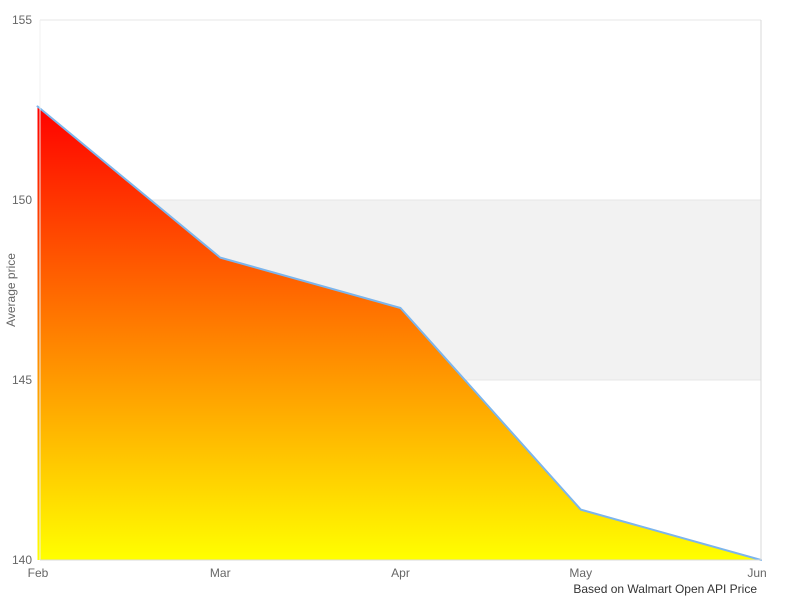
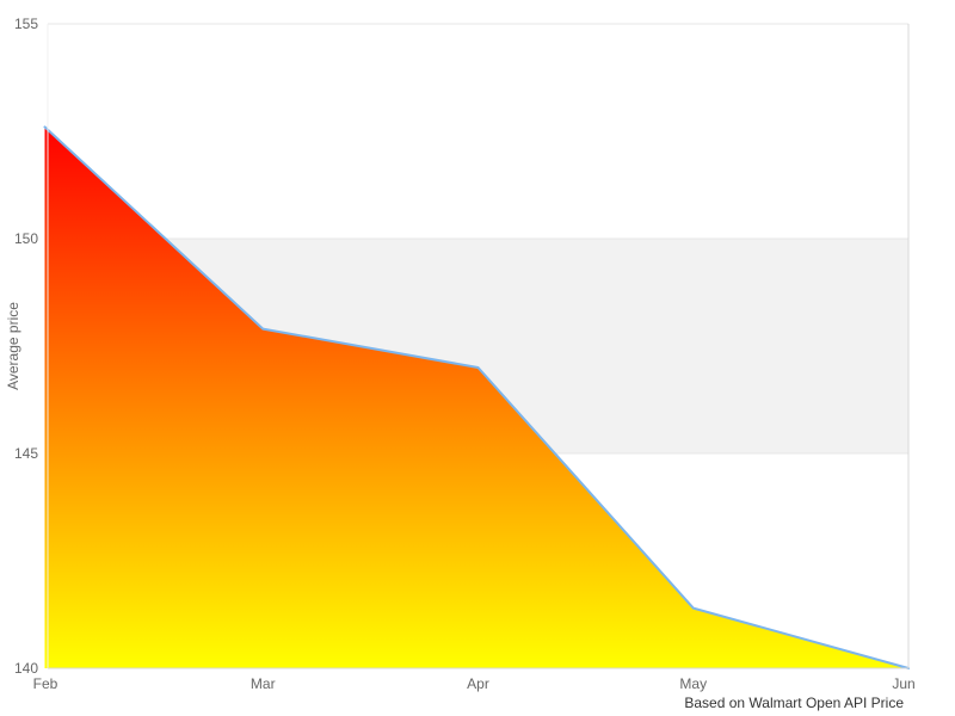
Mar: 148.4 -> 147.9
